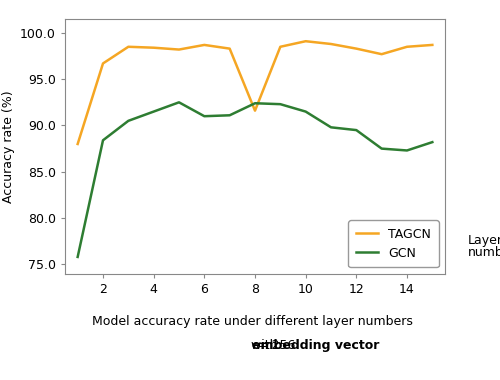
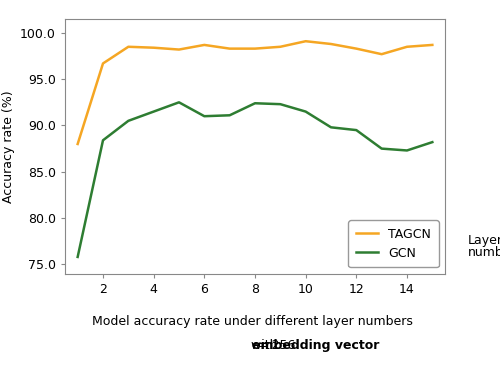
TAGCN/8: 91.6 -> 98.3
